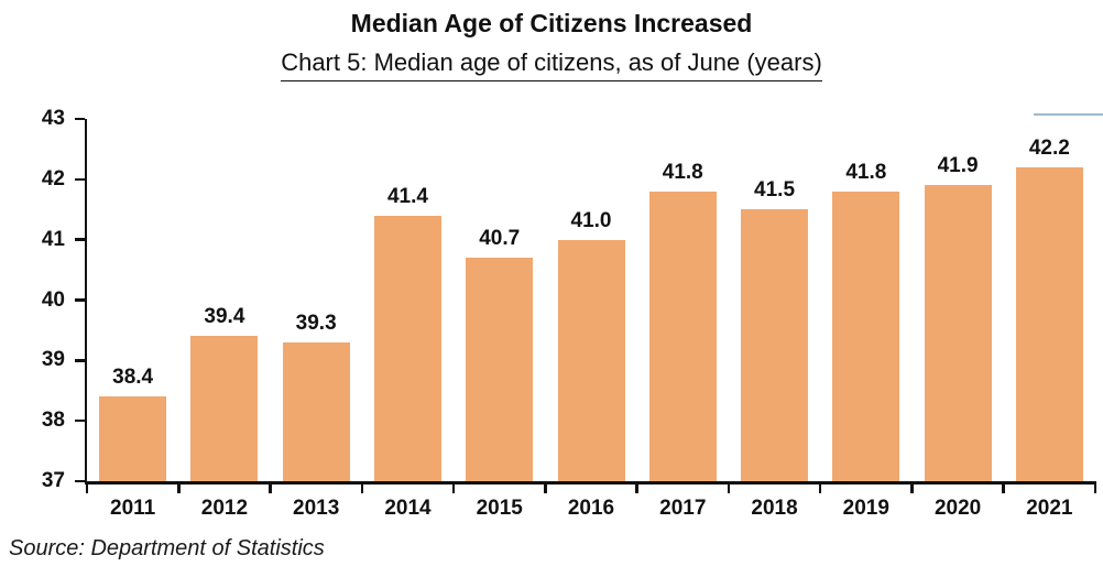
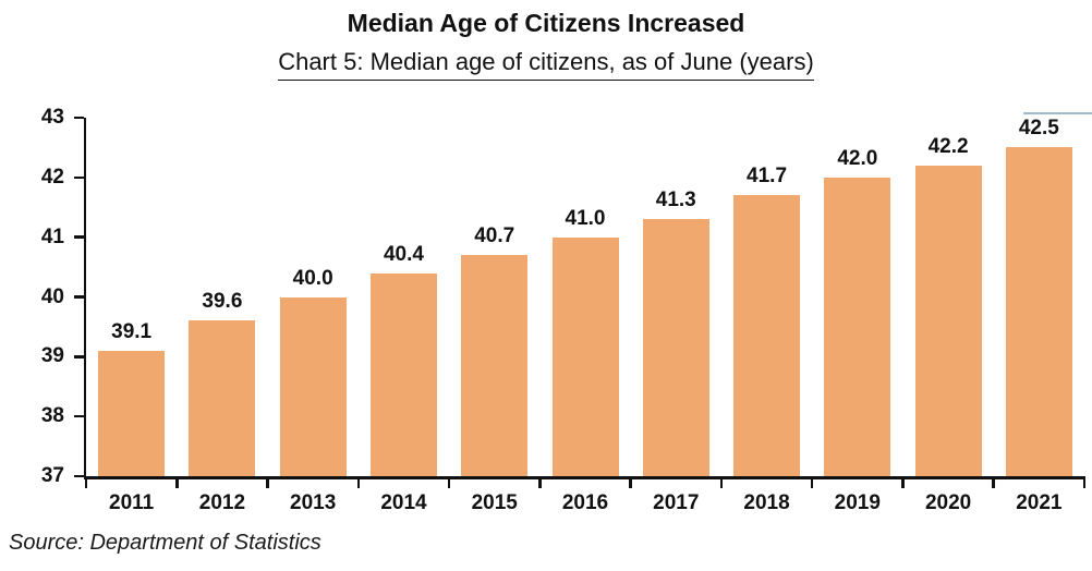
2011: 38.4 -> 39.1
2012: 39.4 -> 39.6
2013: 39.3 -> 40.0
2014: 41.4 -> 40.4
2017: 41.8 -> 41.3
2018: 41.5 -> 41.7
2019: 41.8 -> 42.0
2020: 41.9 -> 42.2
2021: 42.2 -> 42.5
